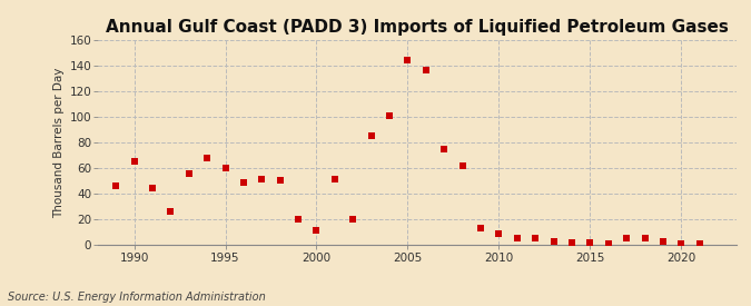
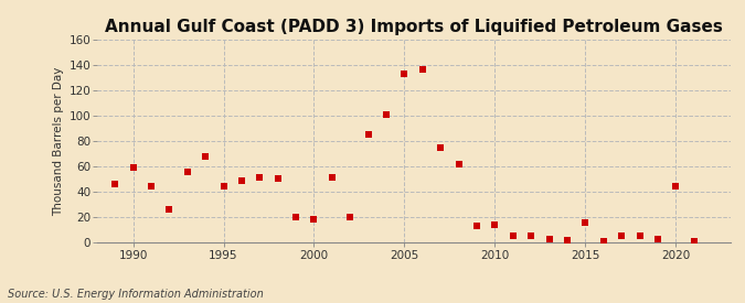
1990: 65 -> 59
1995: 60 -> 44
2000: 11 -> 18
2005: 144 -> 133
2010: 9 -> 14
2015: 2 -> 16
2020: 1 -> 44
